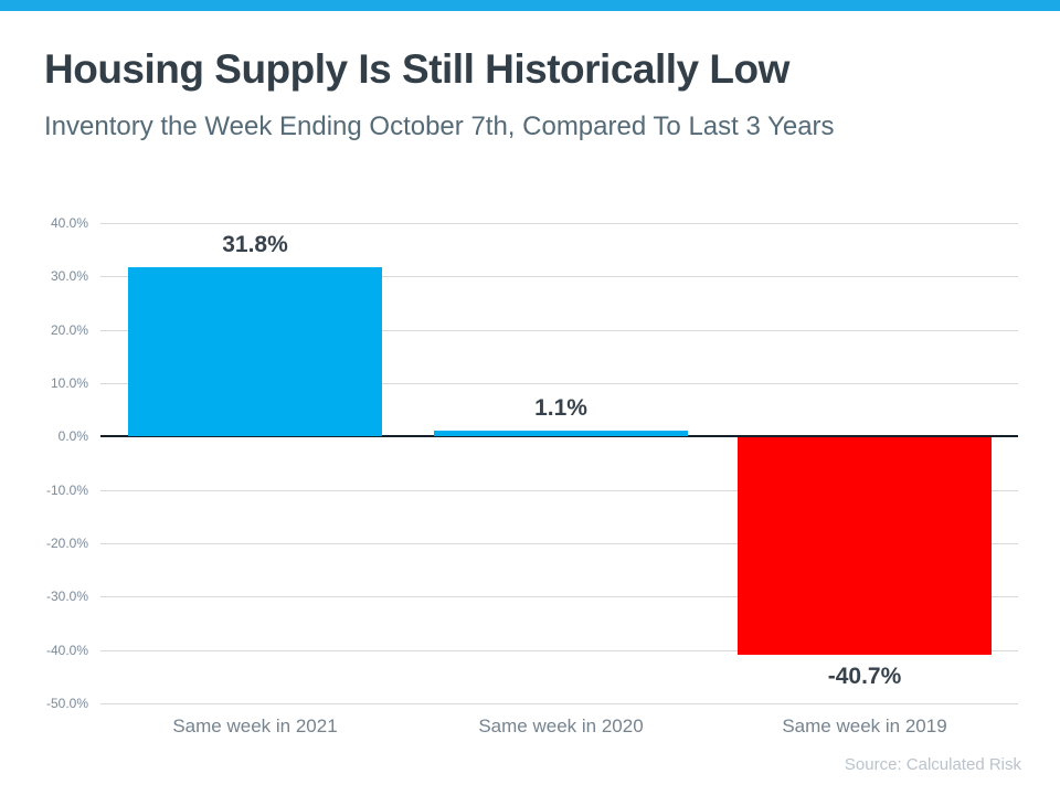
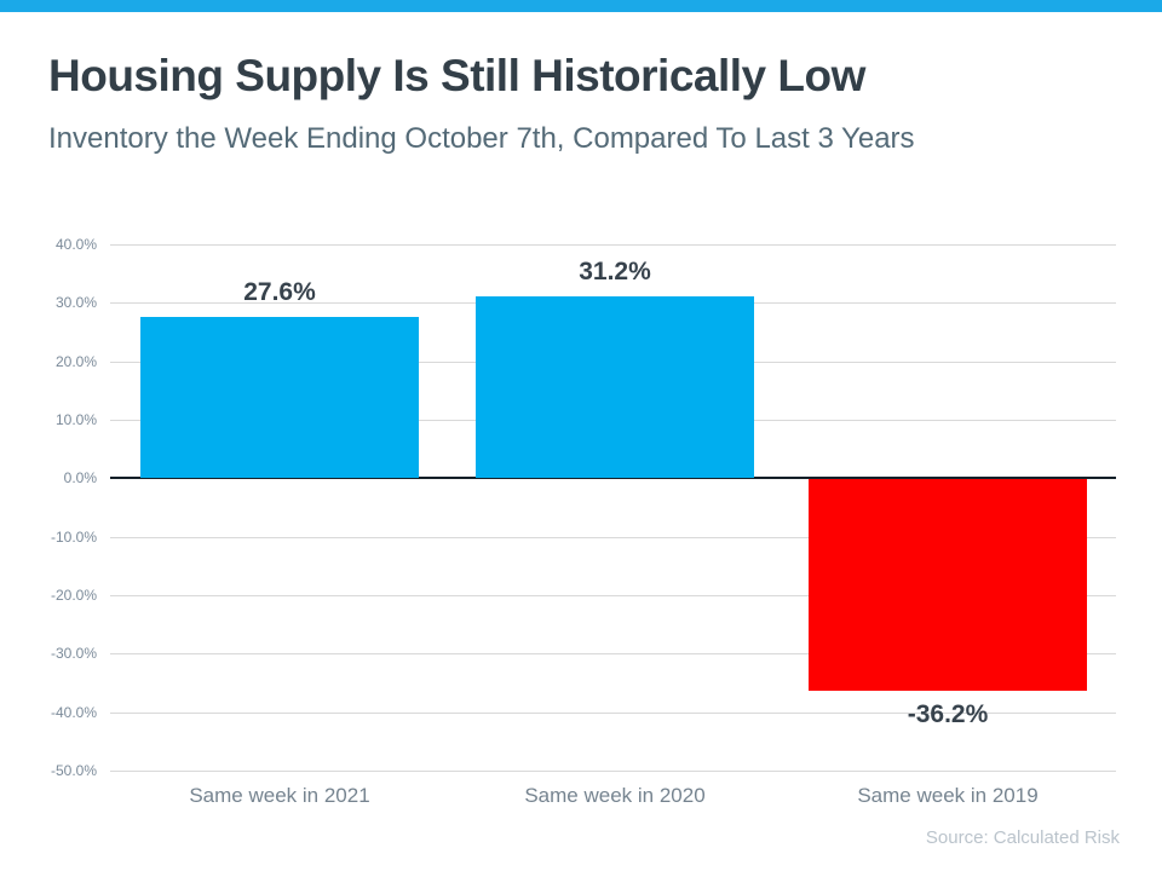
Same week in 2021: 31.8% -> 27.6%
Same week in 2020: 1.1% -> 31.2%
Same week in 2019: -40.7% -> -36.2%
